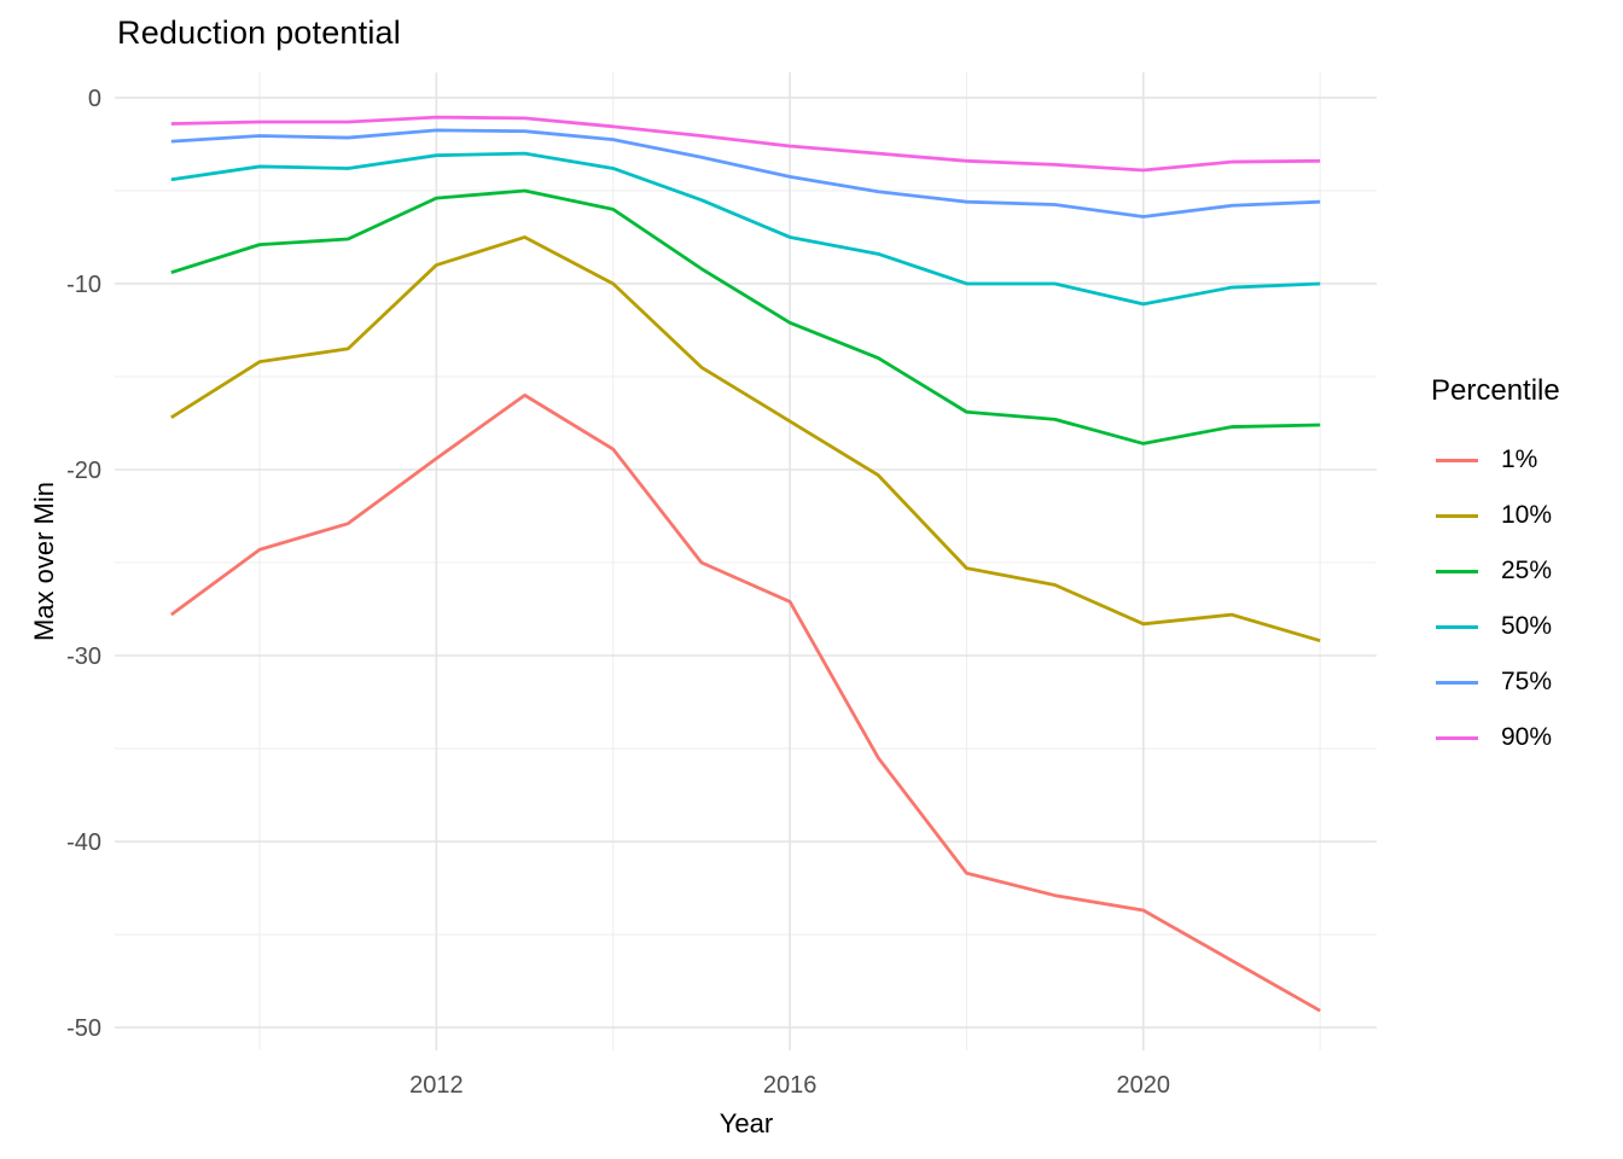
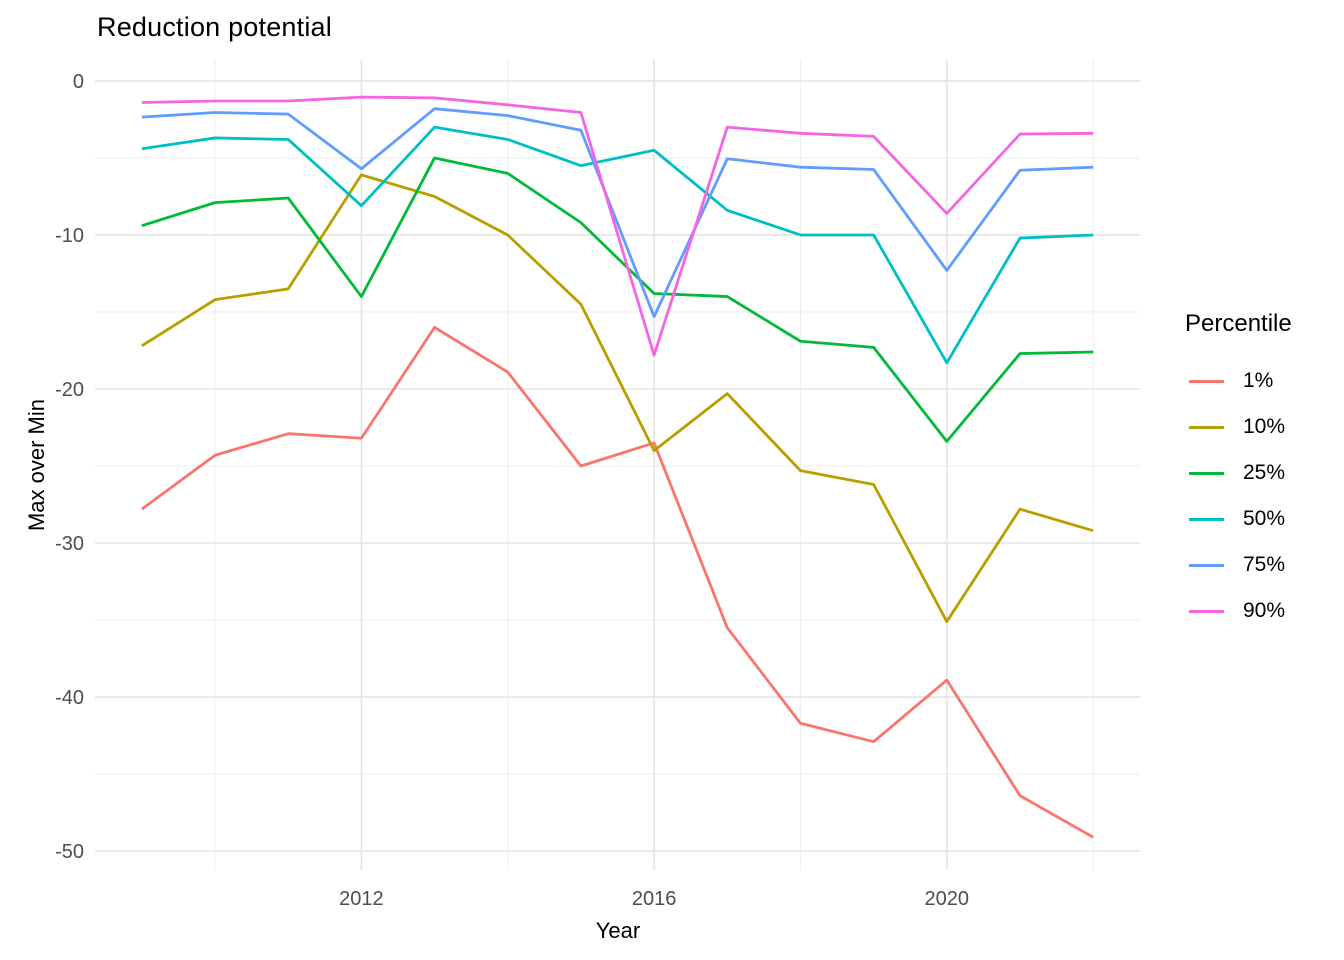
1%/2012: -19.4 -> -23.2
10%/2012: -9.0 -> -6.1
25%/2012: -5.4 -> -14.0
50%/2012: -3.1 -> -8.1
75%/2012: -1.8 -> -5.7
1%/2016: -27.1 -> -23.5
10%/2016: -17.4 -> -24.0
25%/2016: -12.1 -> -13.8
50%/2016: -7.5 -> -4.5
75%/2016: -4.2 -> -15.3
90%/2016: -2.6 -> -17.8
1%/2020: -43.7 -> -38.9
10%/2020: -28.3 -> -35.1
25%/2020: -18.6 -> -23.4
50%/2020: -11.1 -> -18.3
75%/2020: -6.4 -> -12.3
90%/2020: -3.9 -> -8.6
